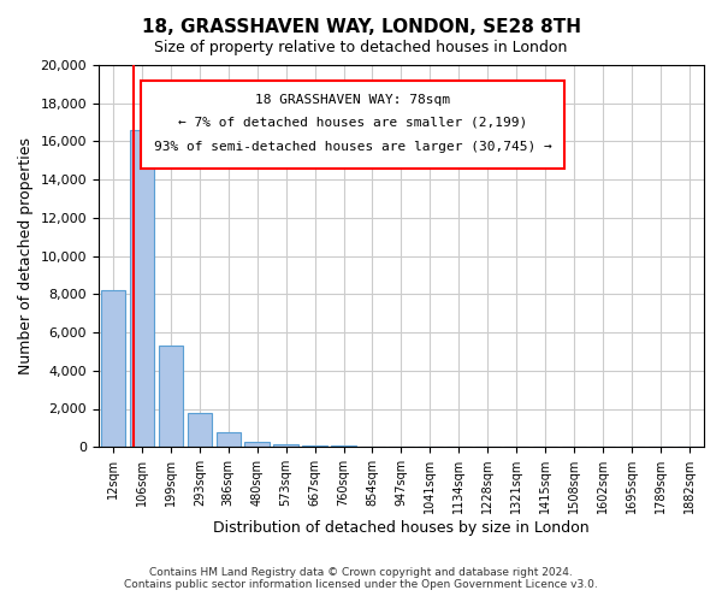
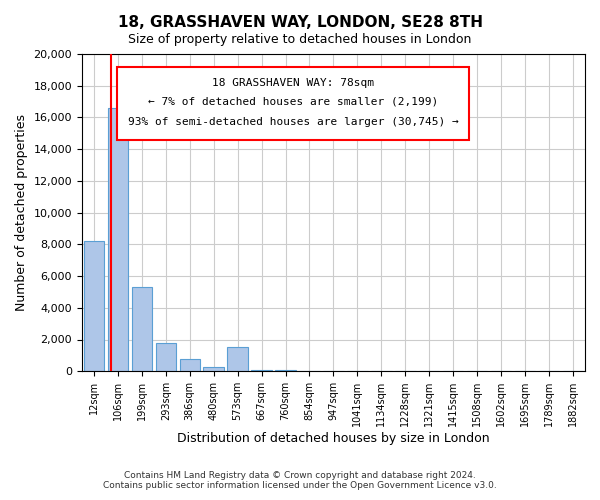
573sqm: 200 -> 1,500
